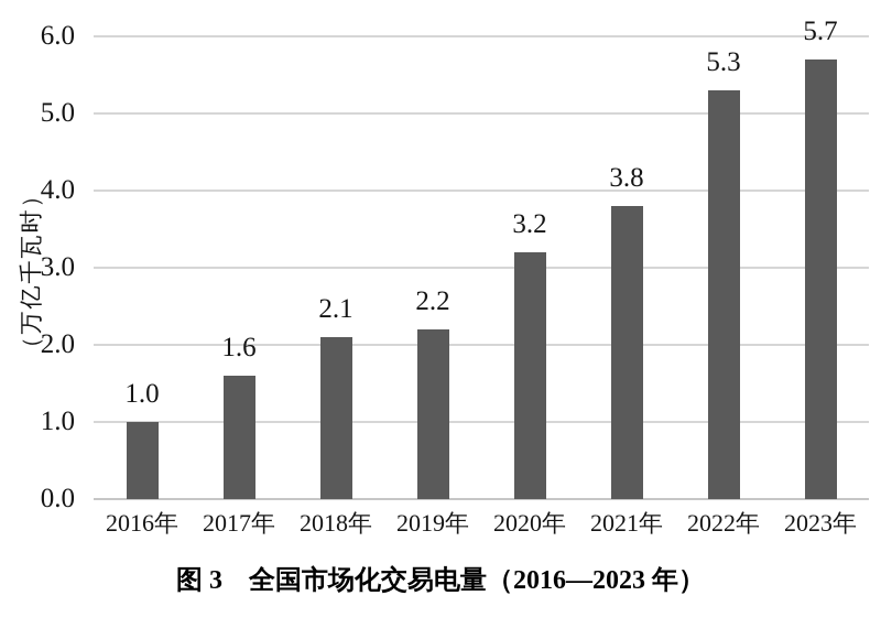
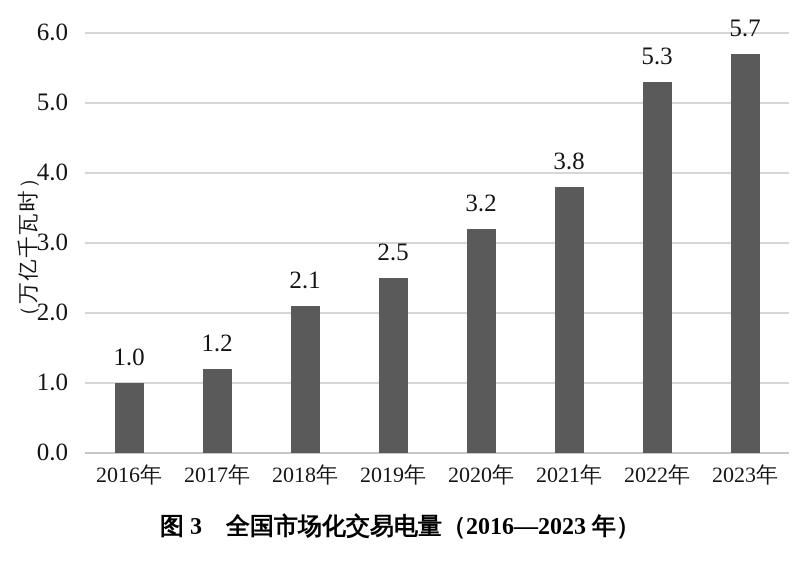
2017年: 1.6 -> 1.2
2019年: 2.2 -> 2.5
